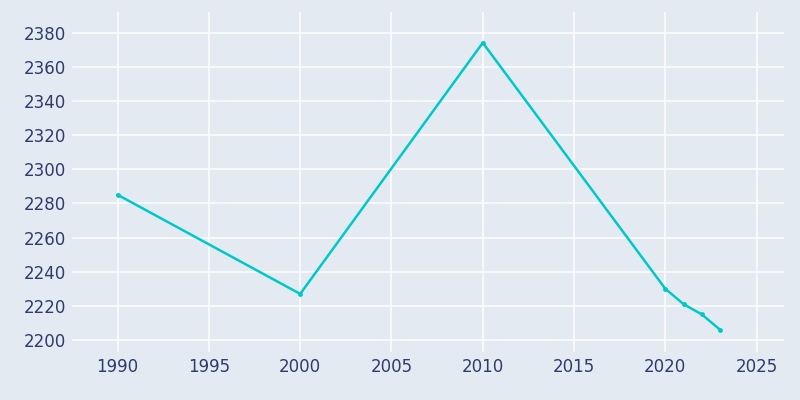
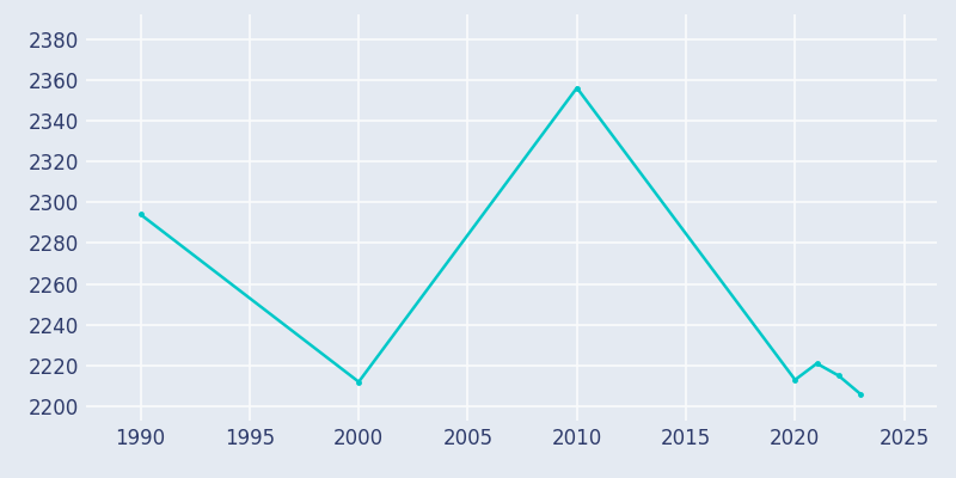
1990: 2285 -> 2294
2000: 2227 -> 2212
2010: 2374 -> 2356
2020: 2230 -> 2213
